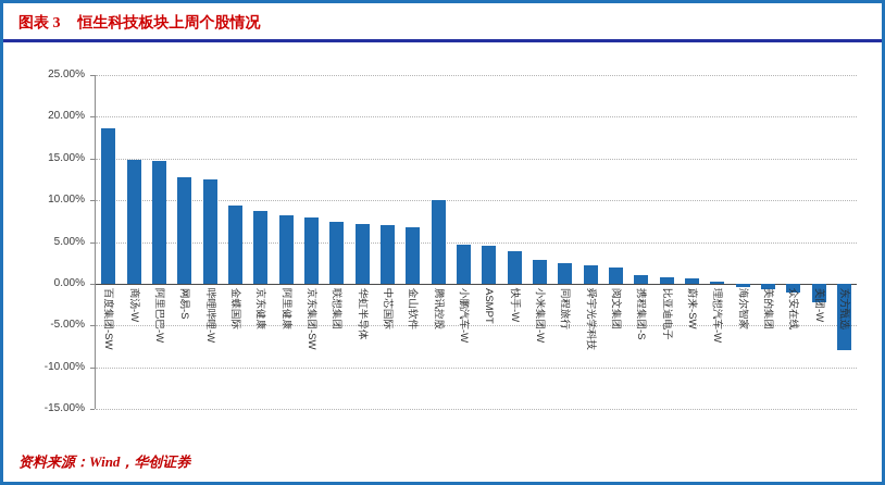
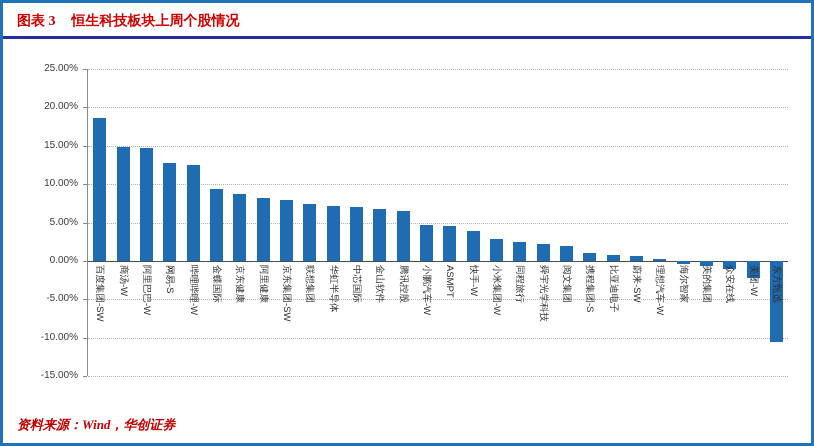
腾讯控股: 10% -> 6%
东方甄选: -8% -> -11%
